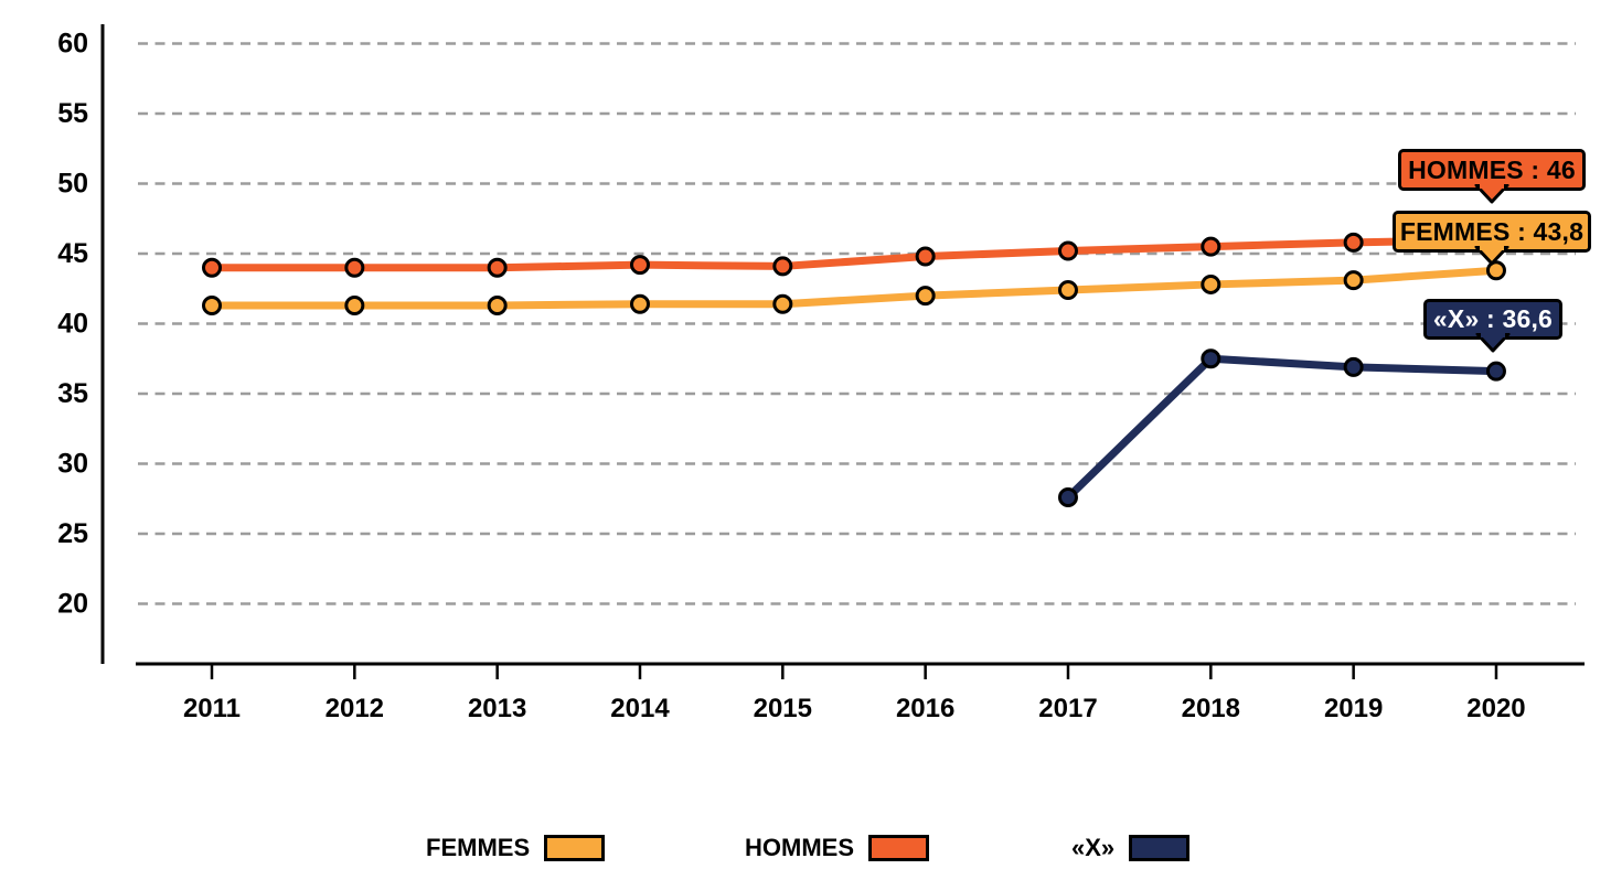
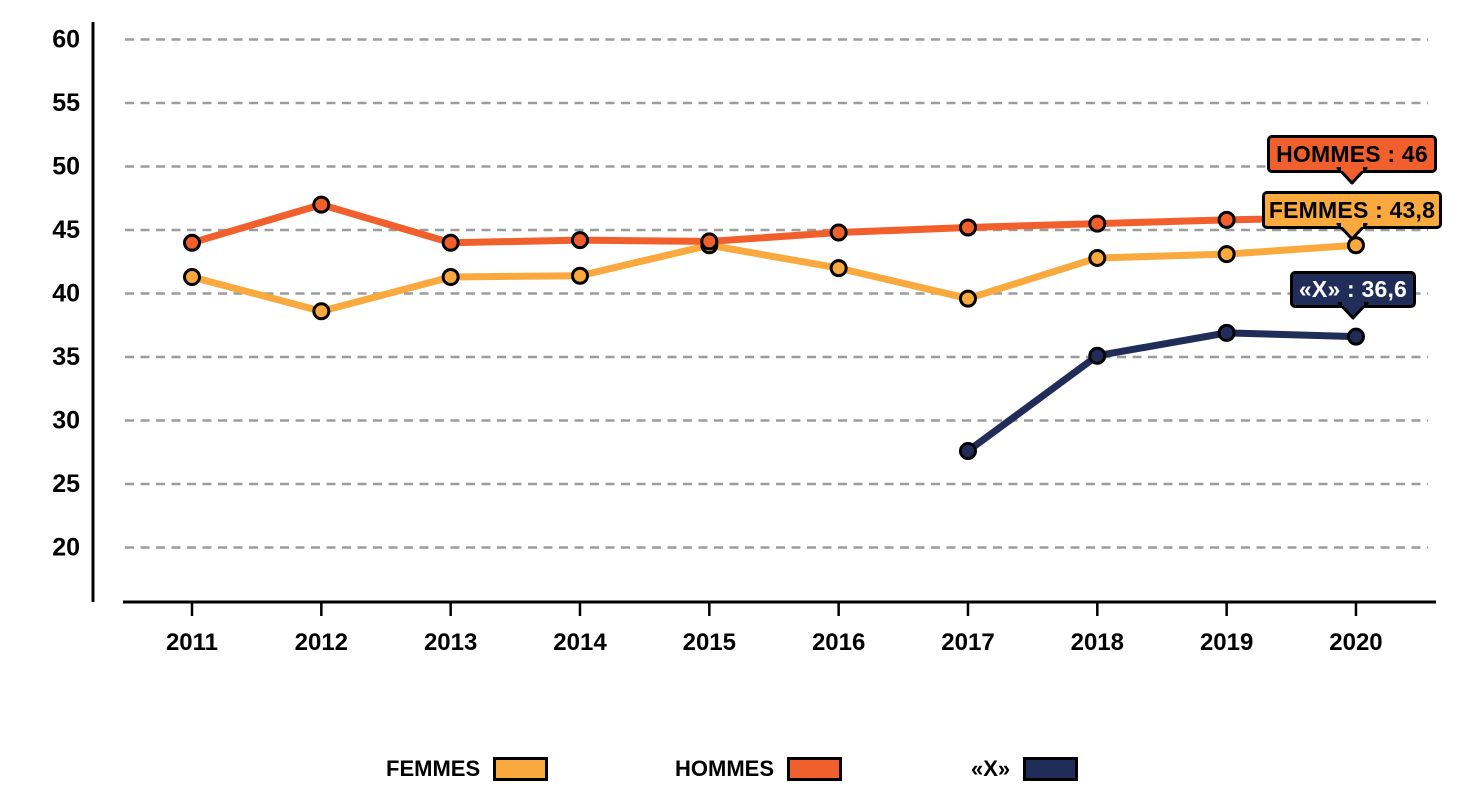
FEMMES/2012: 41.3 -> 38.6
HOMMES/2012: 44.0 -> 47.0
FEMMES/2015: 41.4 -> 43.8
FEMMES/2017: 42.4 -> 39.6
«X»/2018: 37.5 -> 35.1
